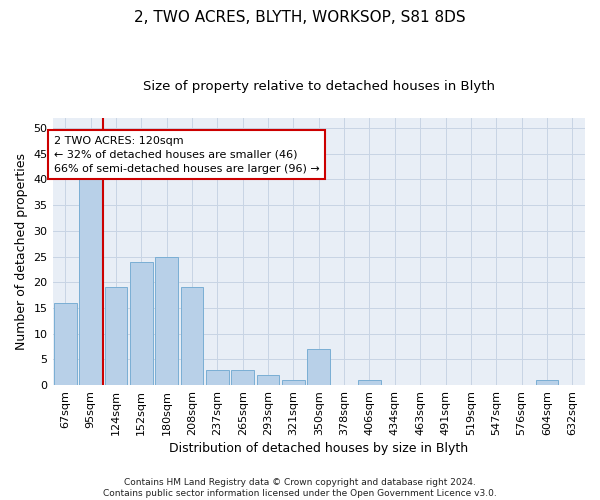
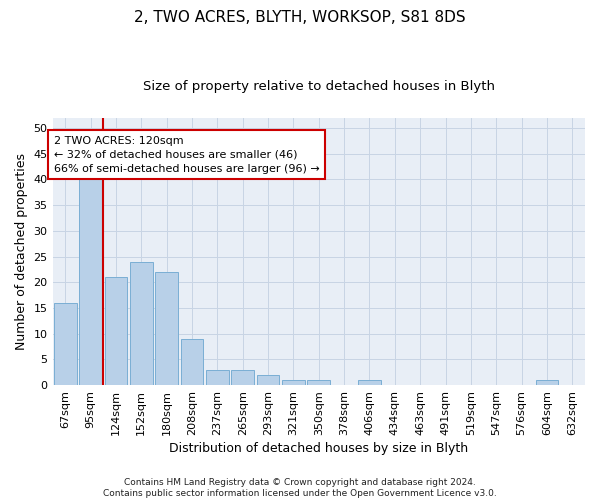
124sqm: 19 -> 21
180sqm: 25 -> 22
208sqm: 19 -> 9
350sqm: 7 -> 1
